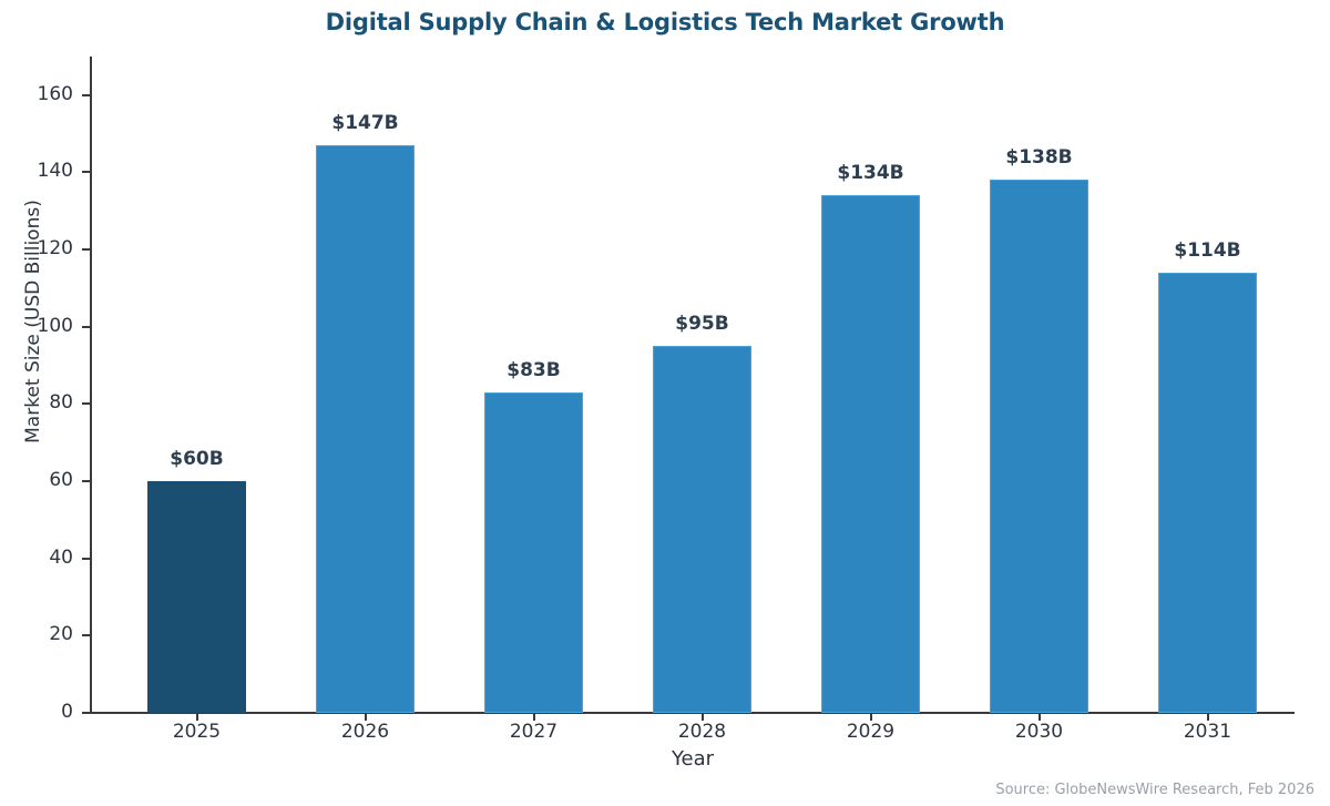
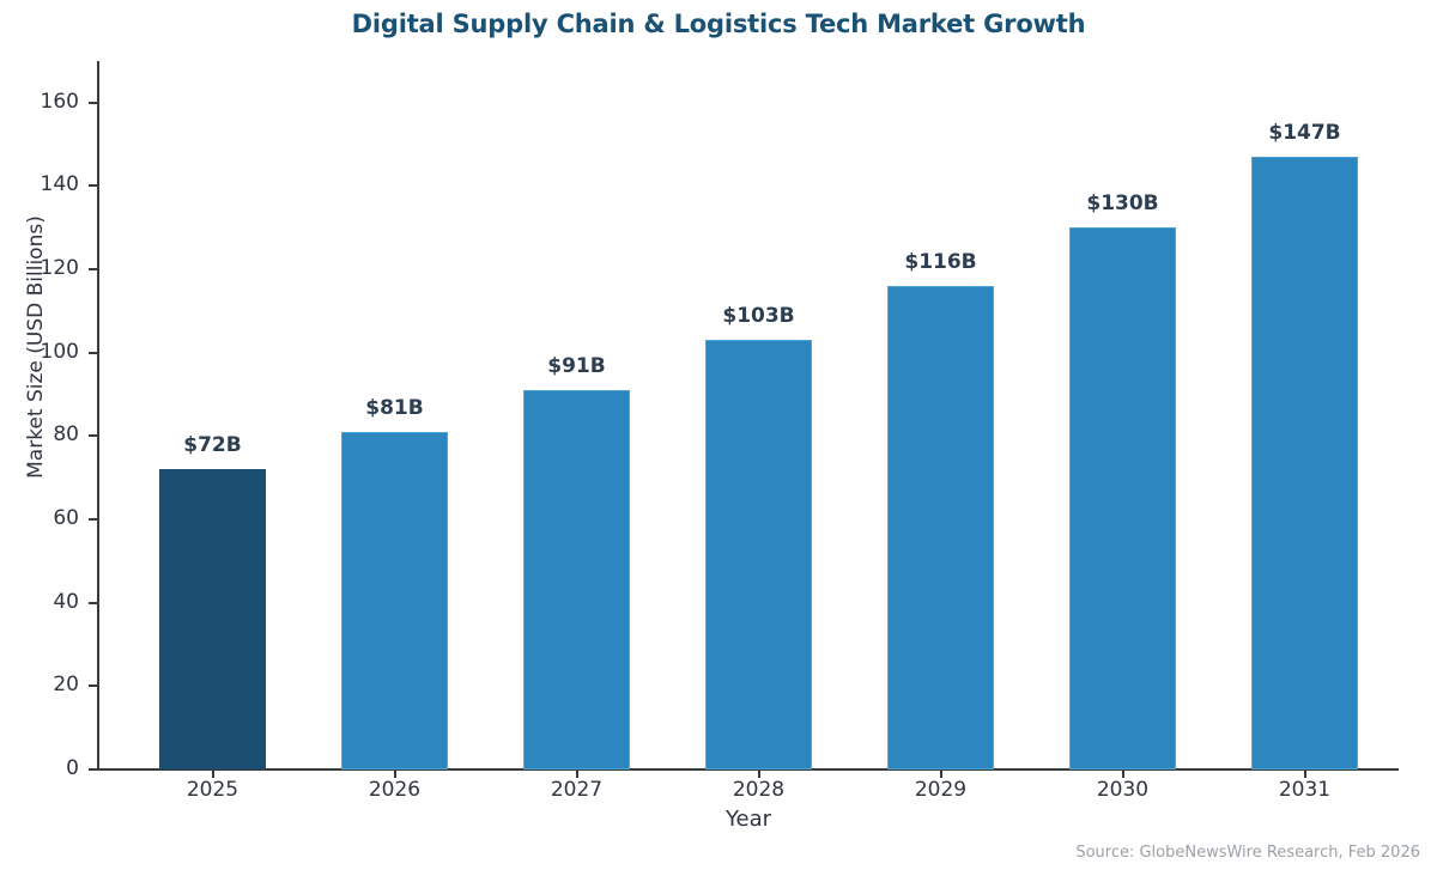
2025: $60B -> $72B
2026: $147B -> $81B
2027: $83B -> $91B
2028: $95B -> $103B
2029: $134B -> $116B
2030: $138B -> $130B
2031: $114B -> $147B
